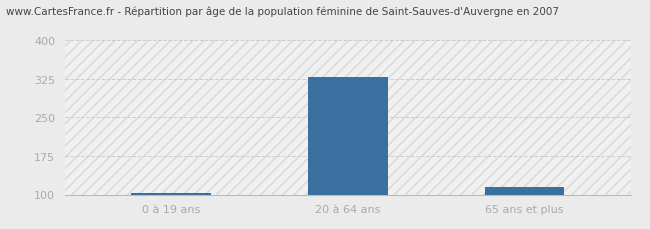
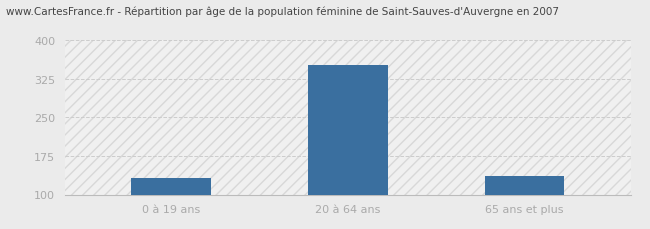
0 à 19 ans: 103 -> 132
20 à 64 ans: 328 -> 352
65 ans et plus: 115 -> 136
